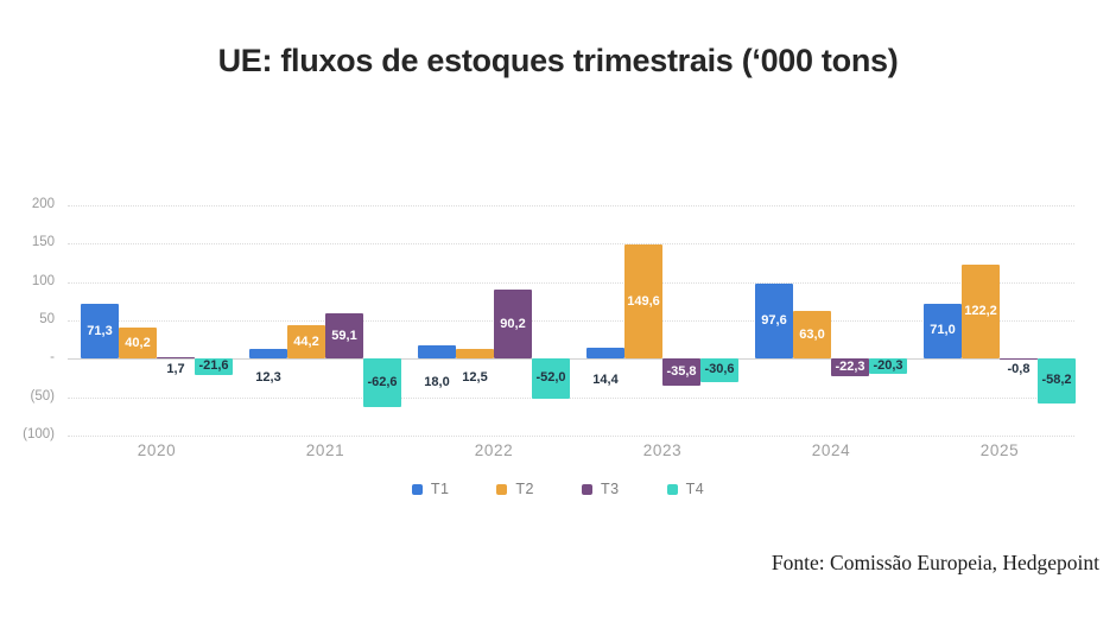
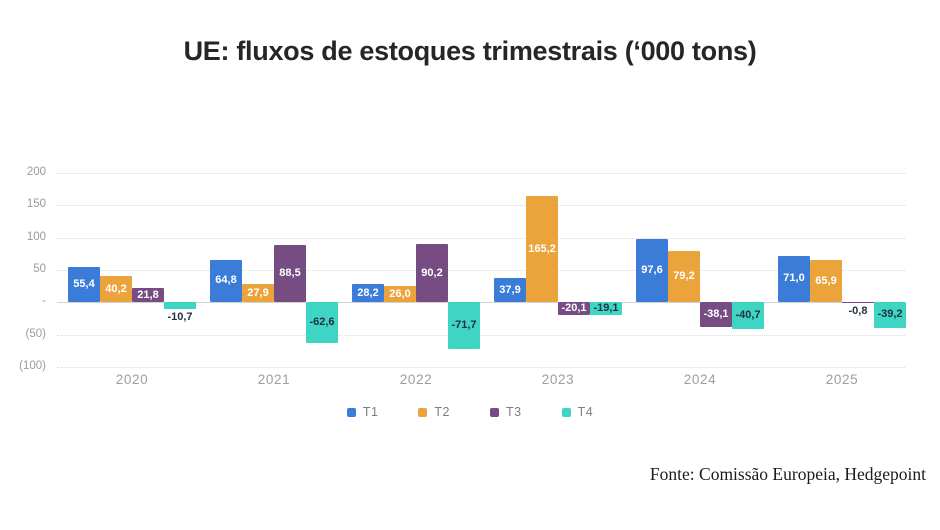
T1/2020: 71,3 -> 55,4
T3/2020: 1,7 -> 21,8
T4/2020: -21,6 -> -10,7
T1/2021: 12,3 -> 64,8
T2/2021: 44,2 -> 27,9
T3/2021: 59,1 -> 88,5
T1/2022: 18,0 -> 28,2
T2/2022: 12,5 -> 26,0
T4/2022: -52,0 -> -71,7
T1/2023: 14,4 -> 37,9
T2/2023: 149,6 -> 165,2
T3/2023: -35,8 -> -20,1
T4/2023: -30,6 -> -19,1
T2/2024: 63,0 -> 79,2
T3/2024: -22,3 -> -38,1
T4/2024: -20,3 -> -40,7
T2/2025: 122,2 -> 65,9
T4/2025: -58,2 -> -39,2
